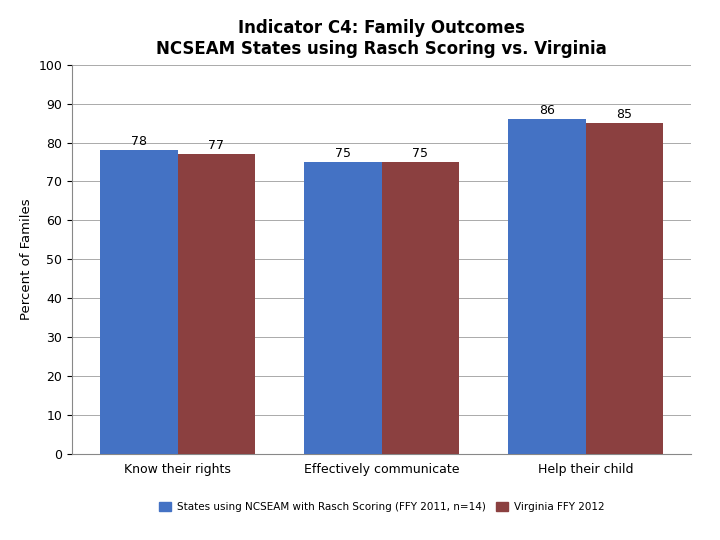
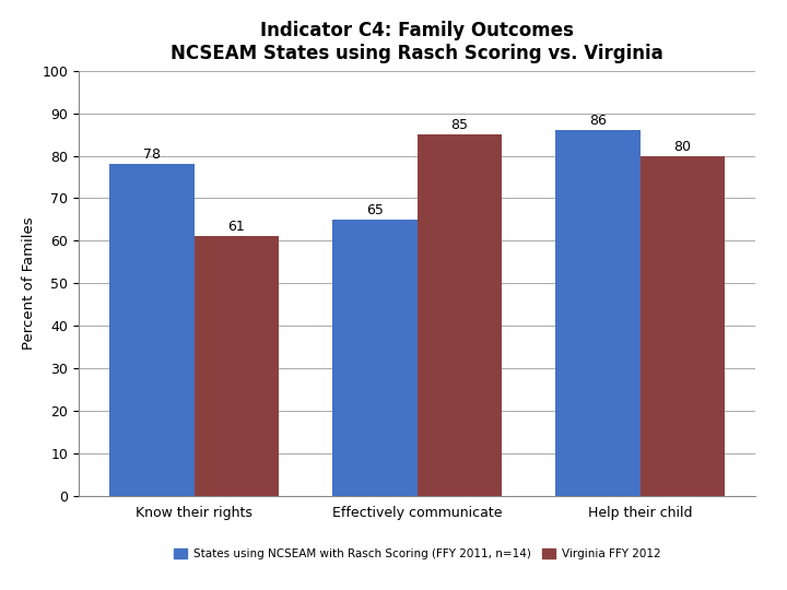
Virginia FFY 2012/Know their rights: 77 -> 61
States using NCSEAM with Rasch Scoring (FFY 2011, n=14)/Effectively communicate: 75 -> 65
Virginia FFY 2012/Effectively communicate: 75 -> 85
Virginia FFY 2012/Help their child: 85 -> 80
